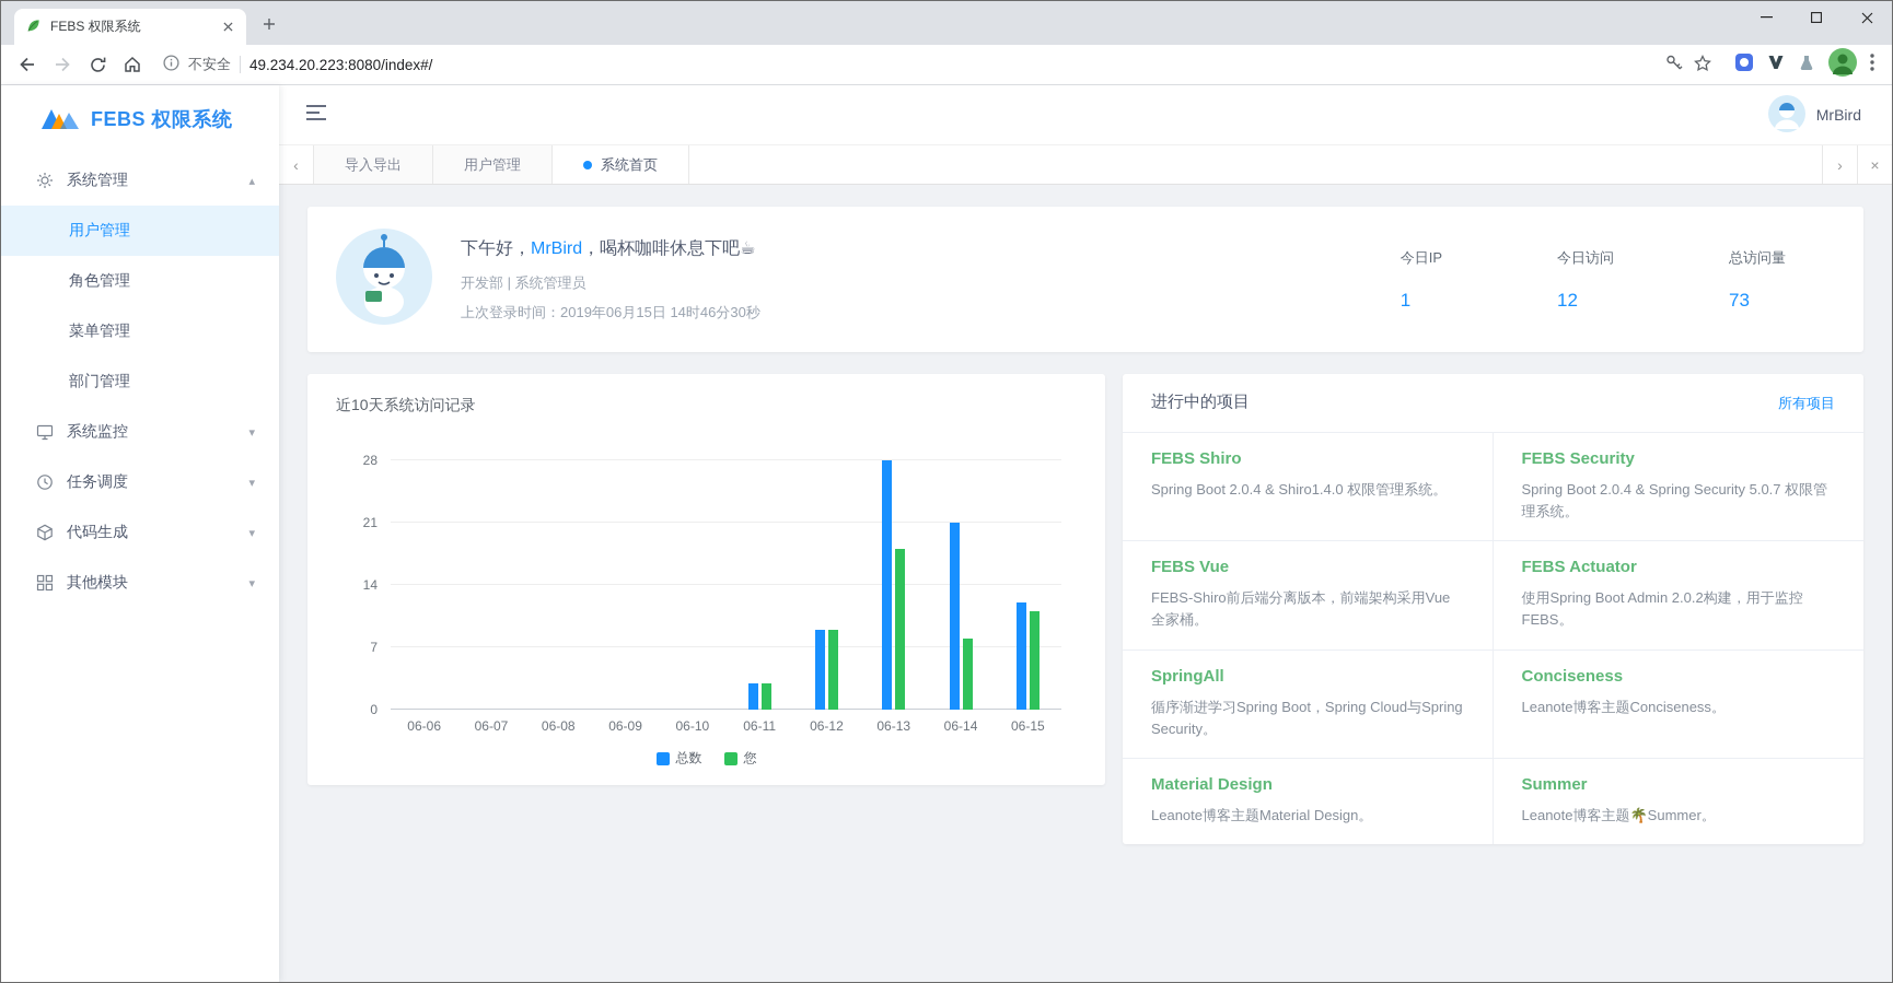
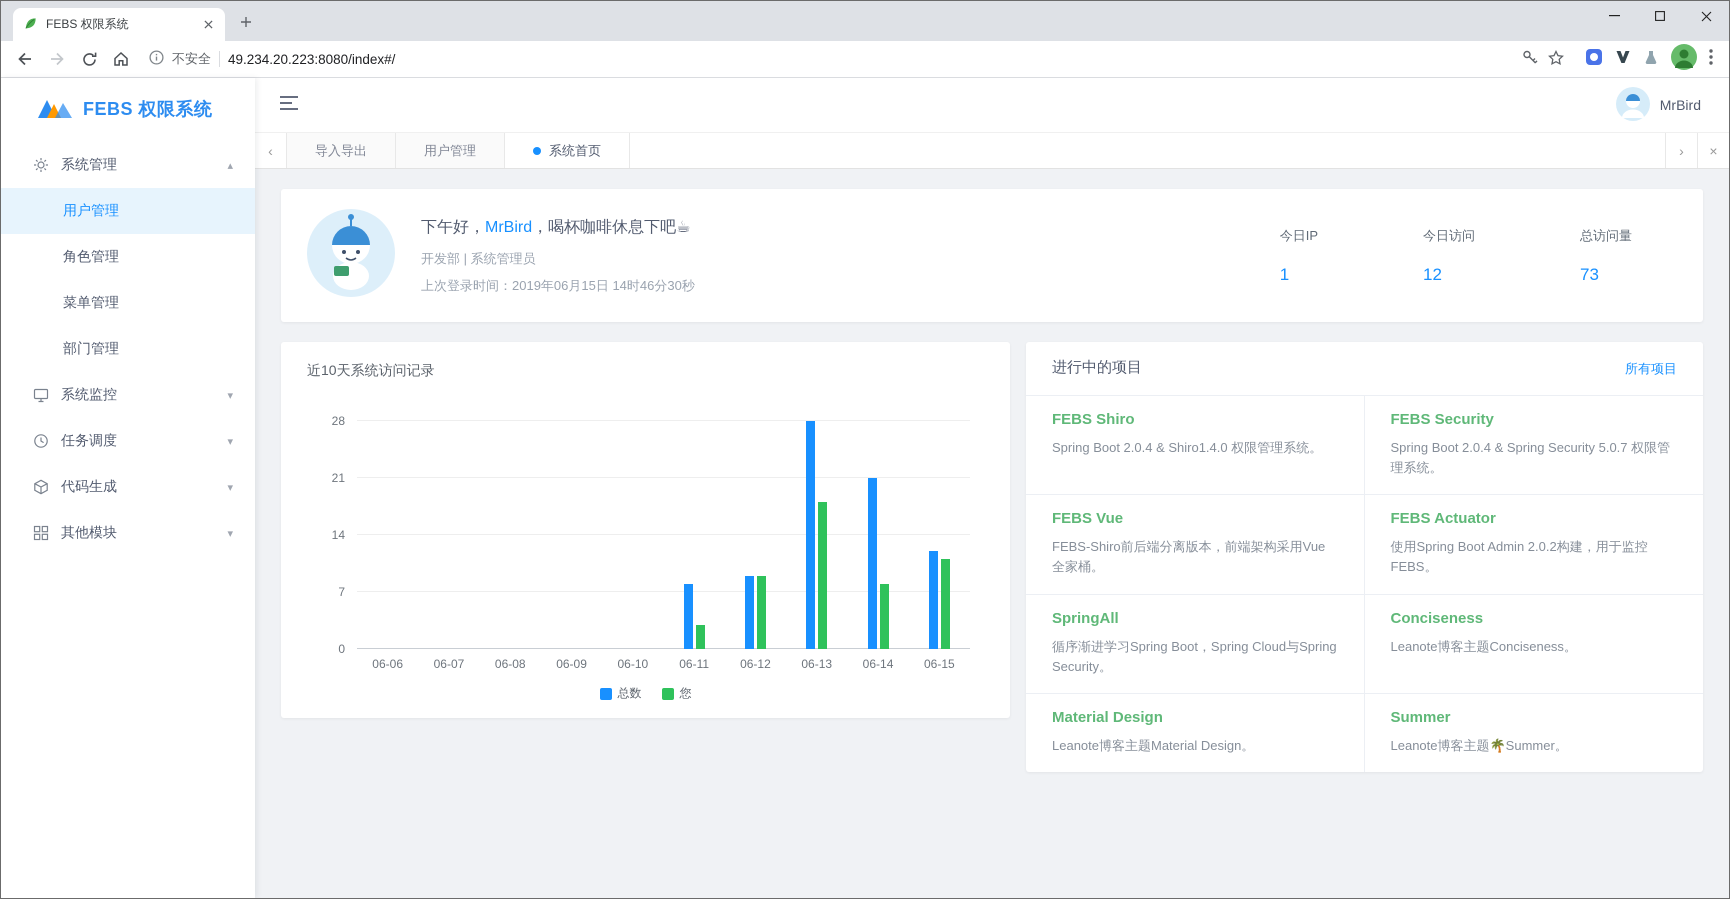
总数/06-11: 3 -> 8
